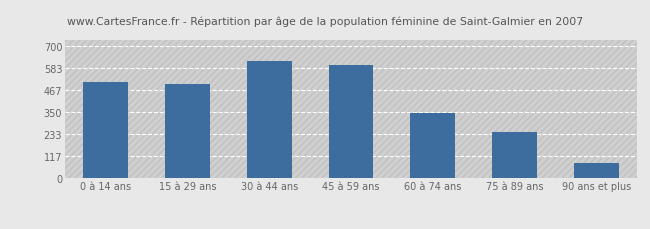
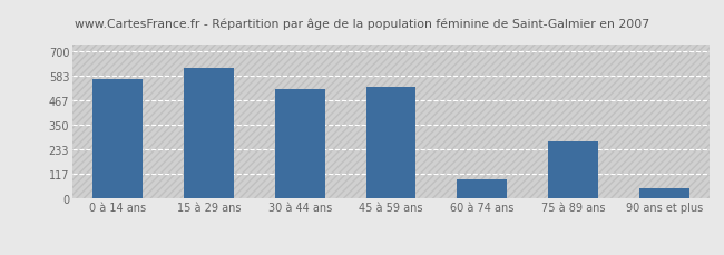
0 à 14 ans: 510 -> 570
15 à 29 ans: 500 -> 620
30 à 44 ans: 620 -> 520
45 à 59 ans: 600 -> 530
60 à 74 ans: 340 -> 90
75 à 89 ans: 240 -> 270
90 ans et plus: 80 -> 50
